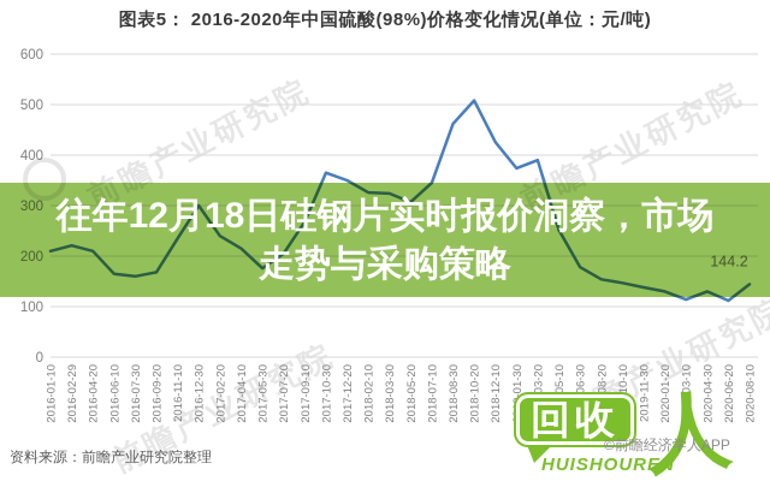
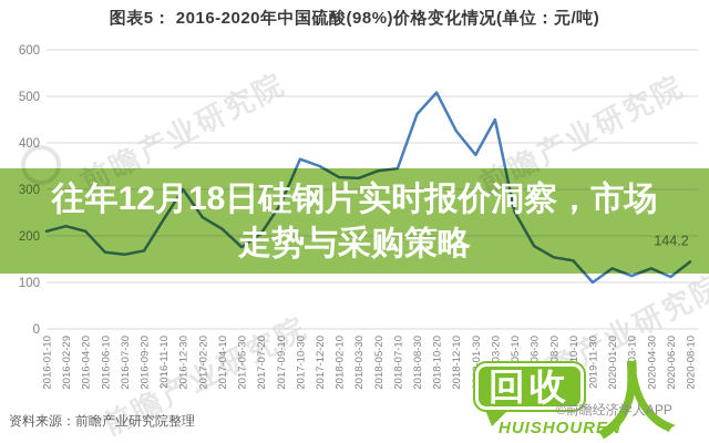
2018-05-20: 310 -> 340
2019-03-20: 390 -> 450
2019-11-30: 140 -> 100
